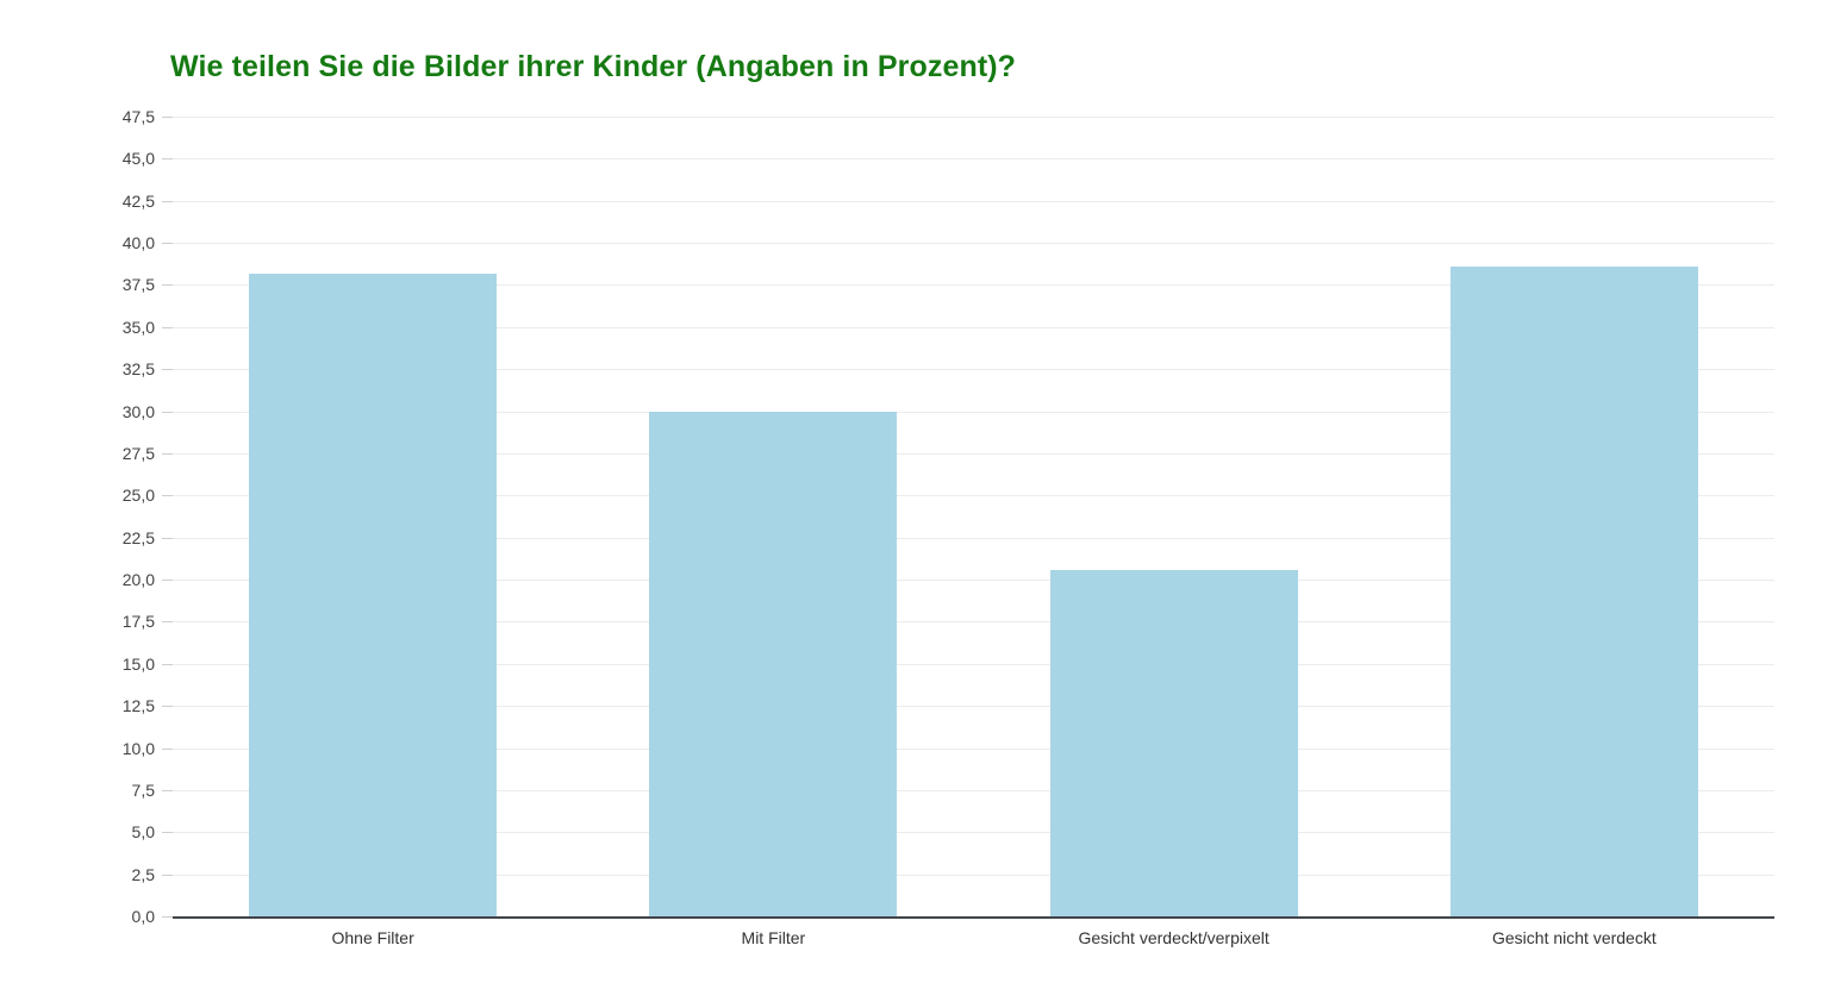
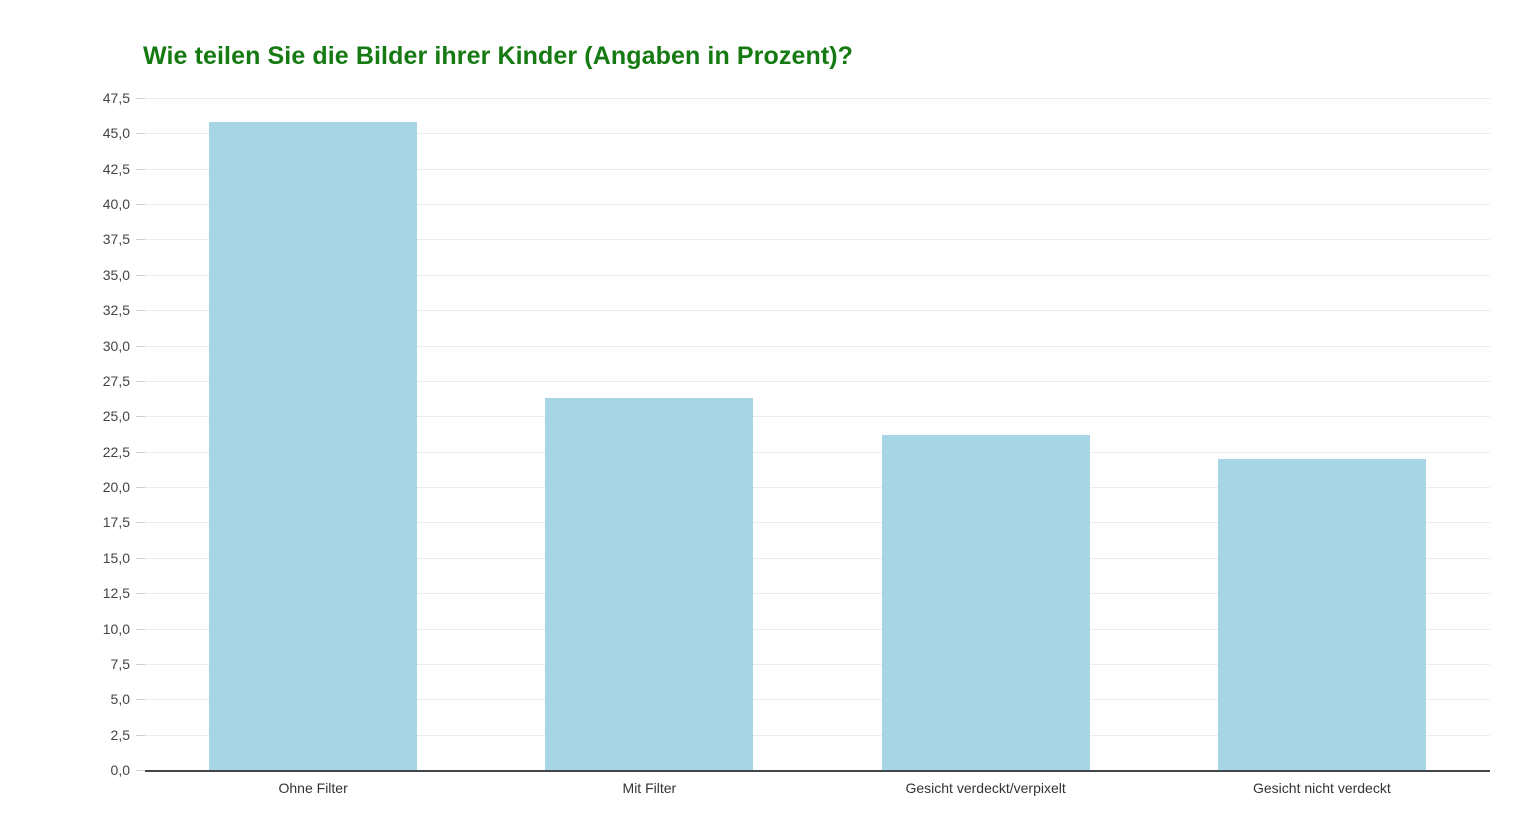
Ohne Filter: 38,2 -> 45,8
Mit Filter: 30,0 -> 26,3
Gesicht verdeckt/verpixelt: 20,6 -> 23,7
Gesicht nicht verdeckt: 38,6 -> 22,0
